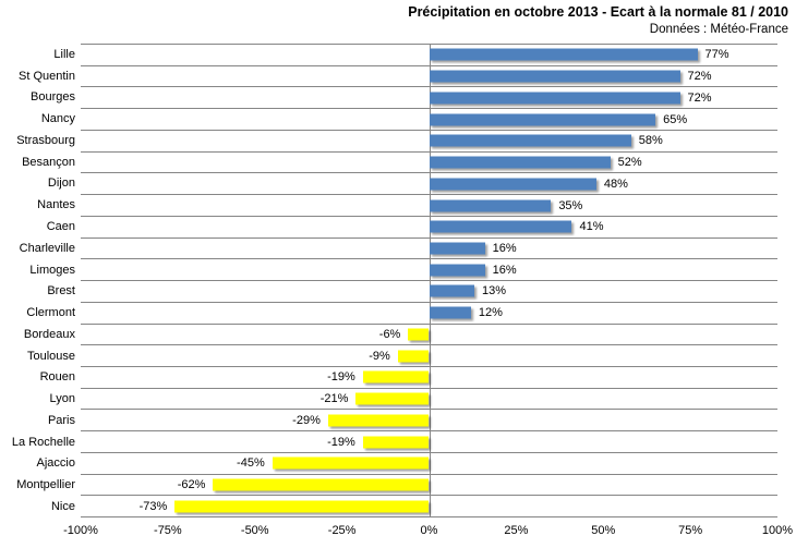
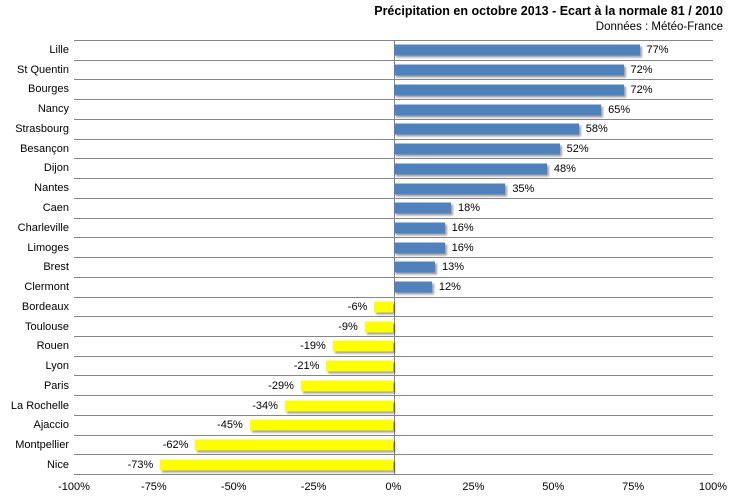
Caen: 41% -> 18%
La Rochelle: -19% -> -34%
